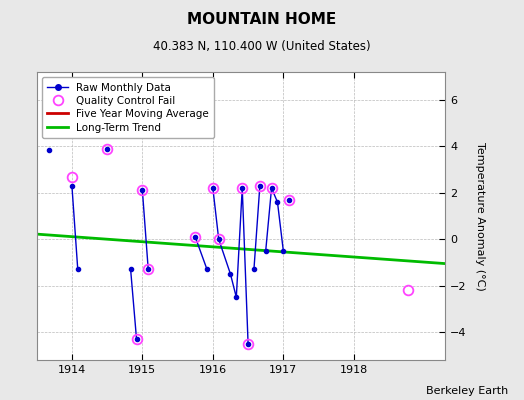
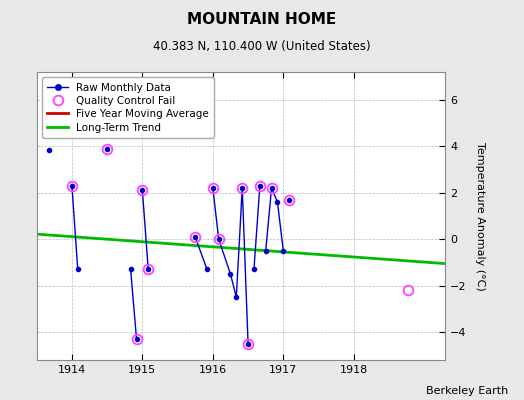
Quality Control Fail/1914: 2.7 -> 2.3
